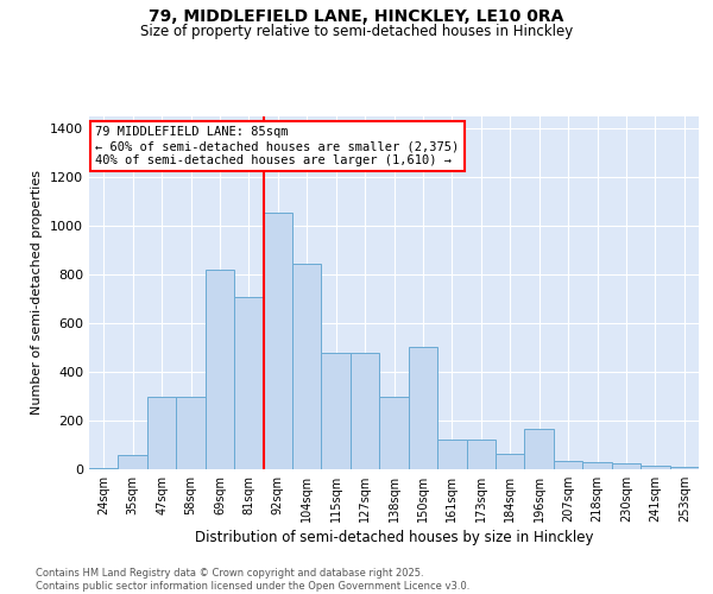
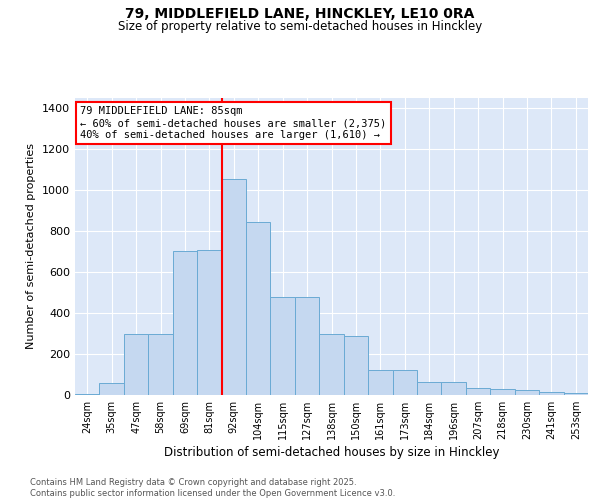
69sqm: 820 -> 700
150sqm: 500 -> 290
196sqm: 165 -> 65
